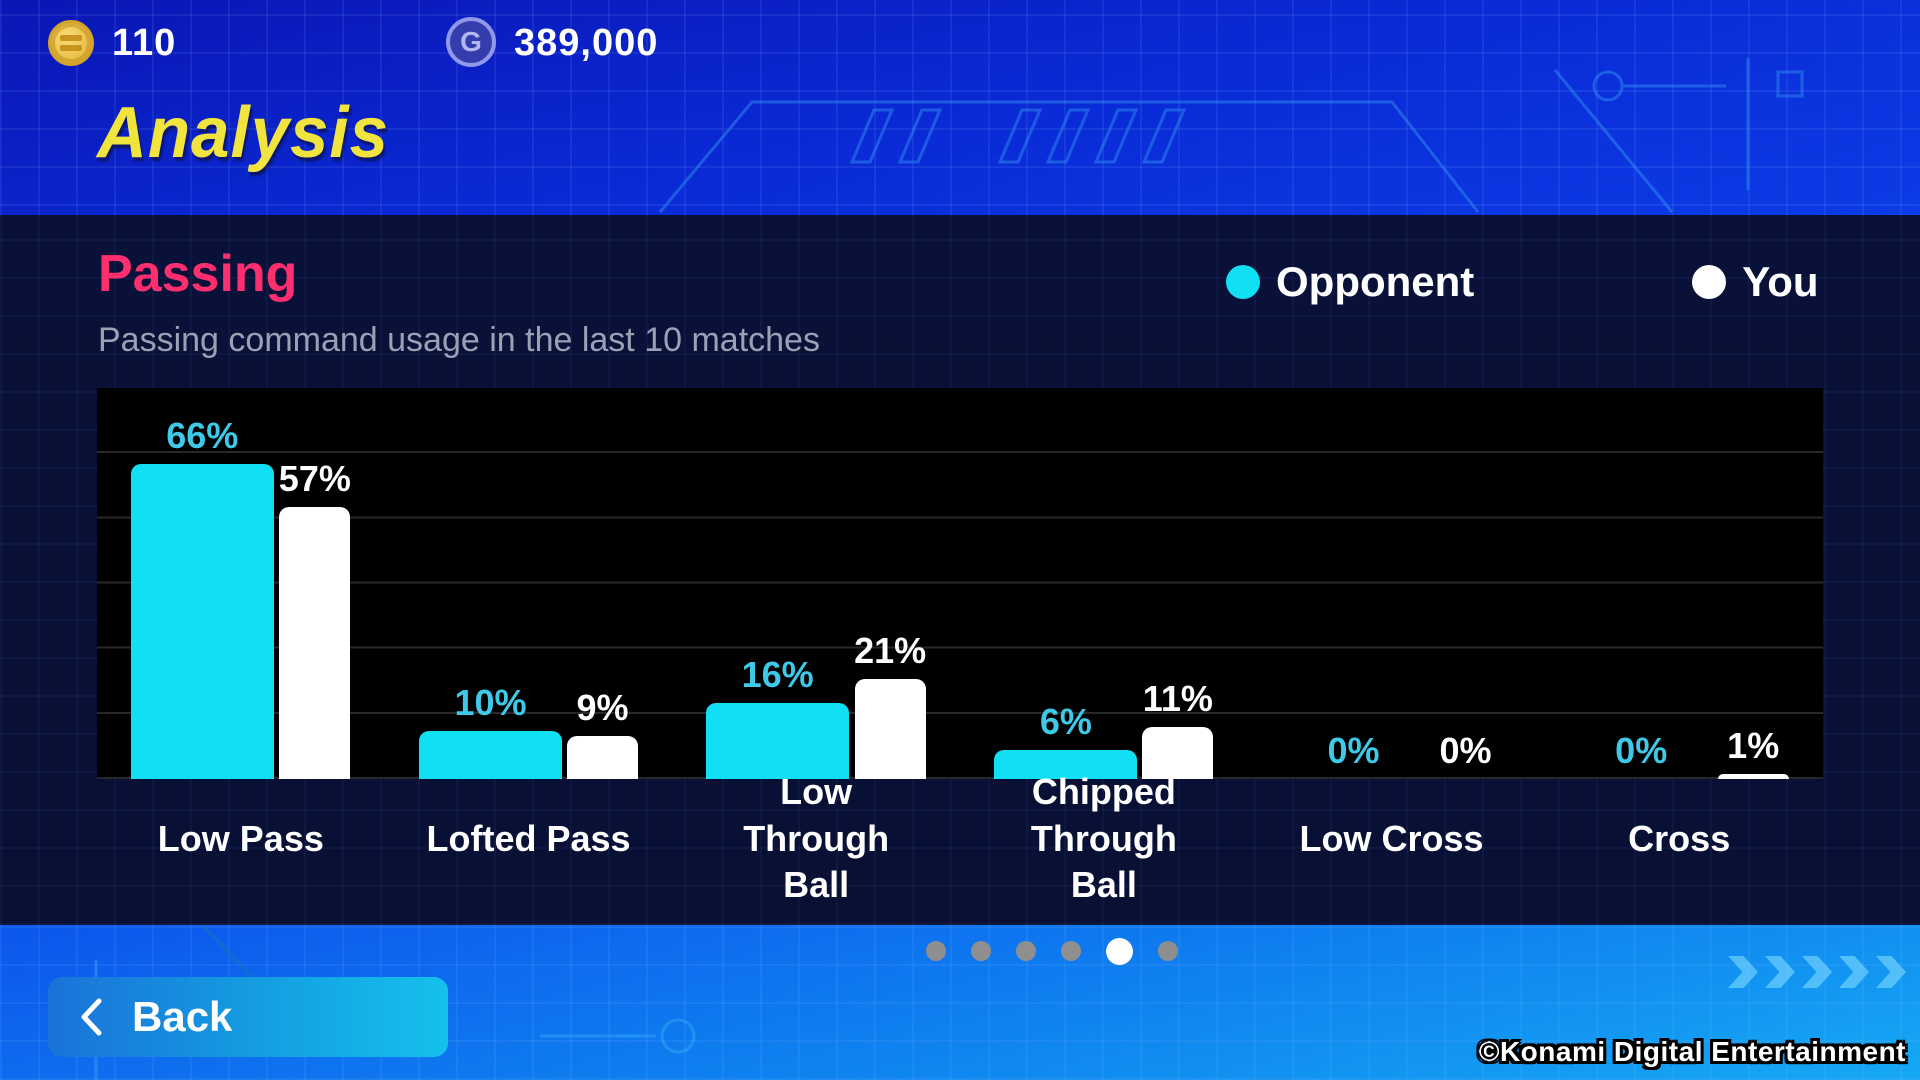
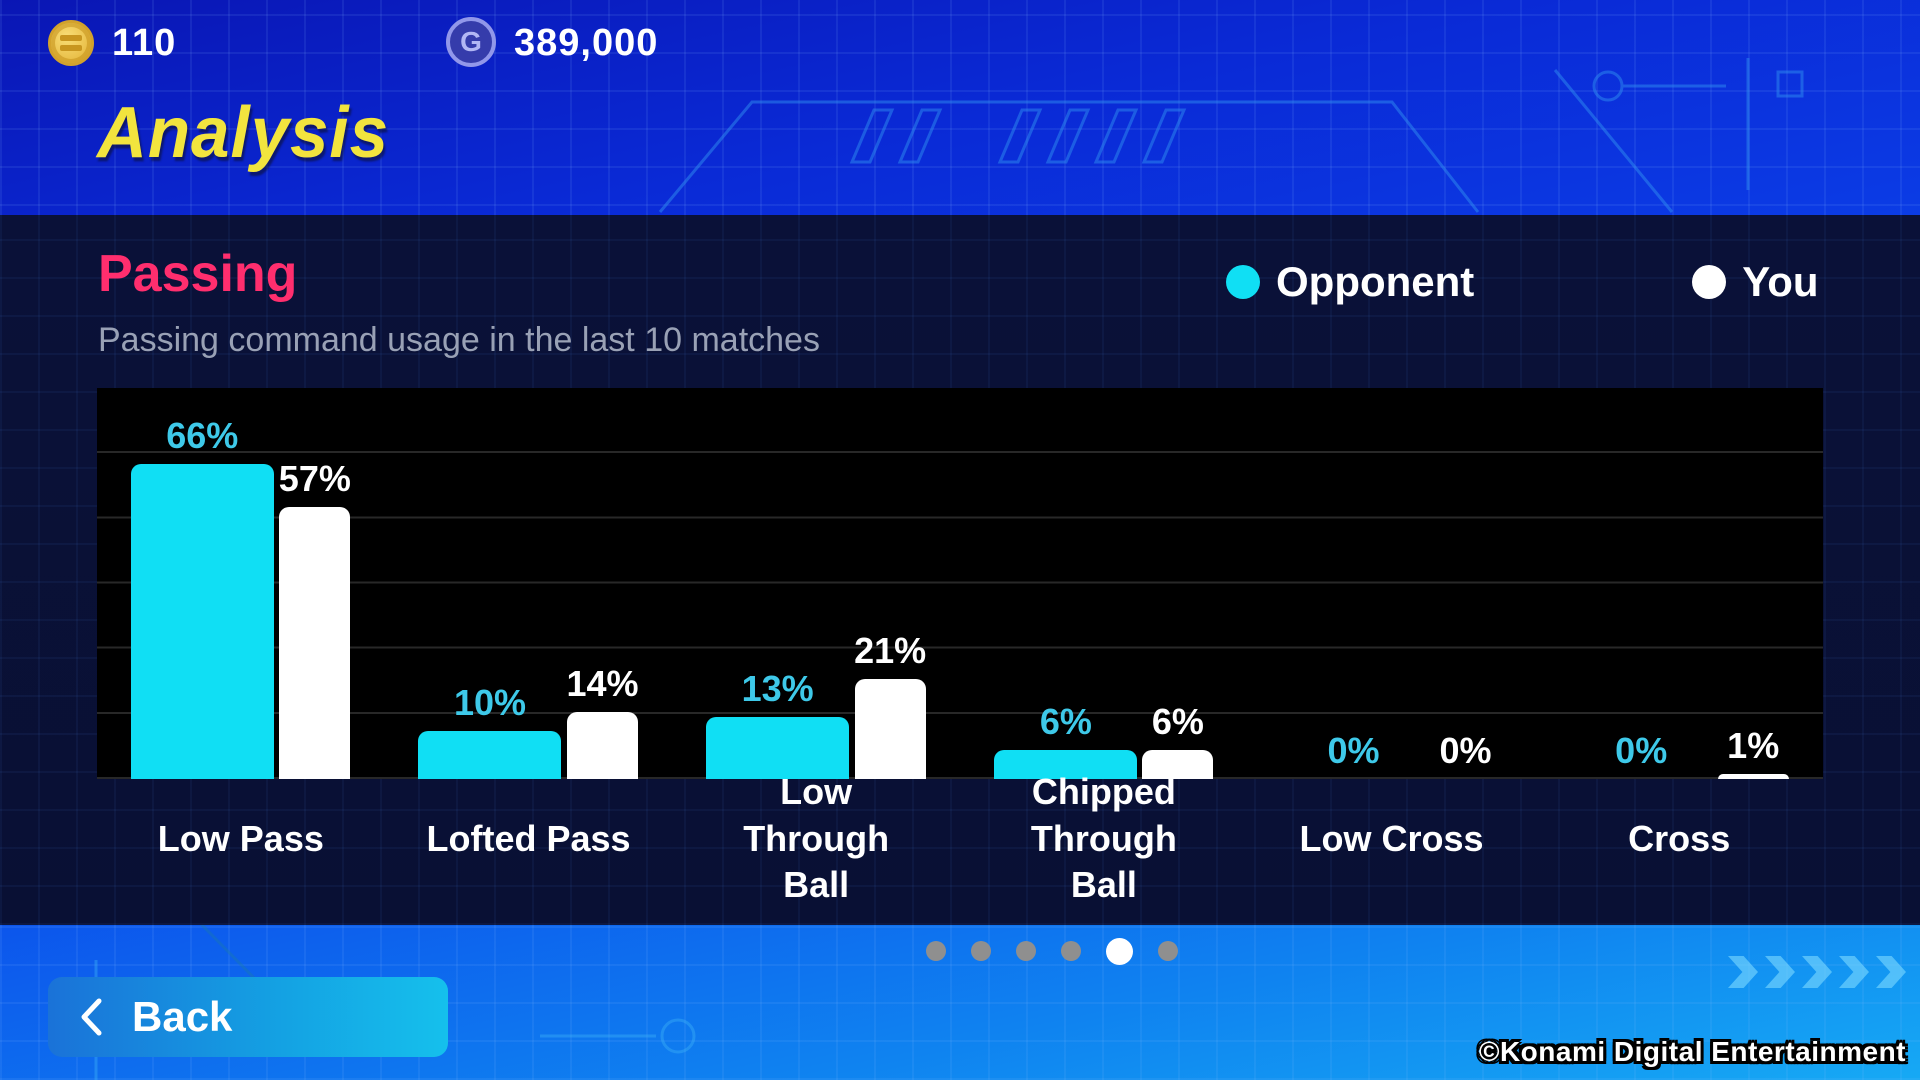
You/Lofted Pass: 9% -> 14%
Opponent/Low Through Ball: 16% -> 13%
You/Chipped Through Ball: 11% -> 6%
